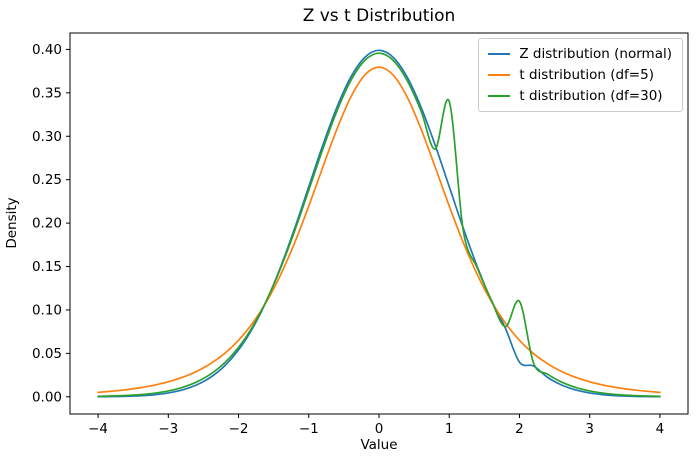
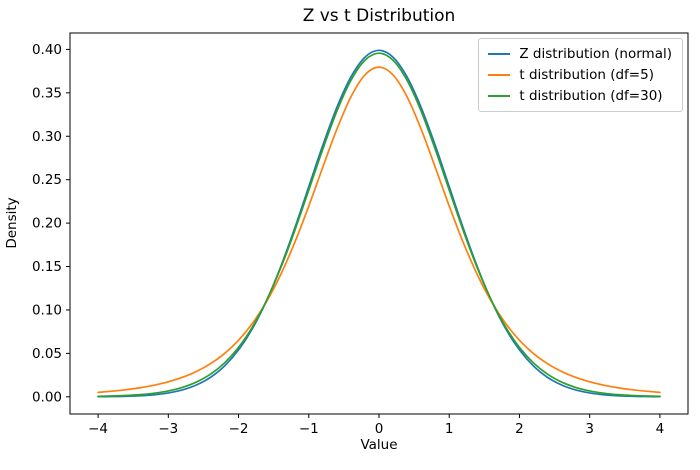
t distribution (df=30)/1: 0.34 -> 0.24
Z distribution (normal)/2: 0.04 -> 0.05
t distribution (df=30)/2: 0.11 -> 0.06
